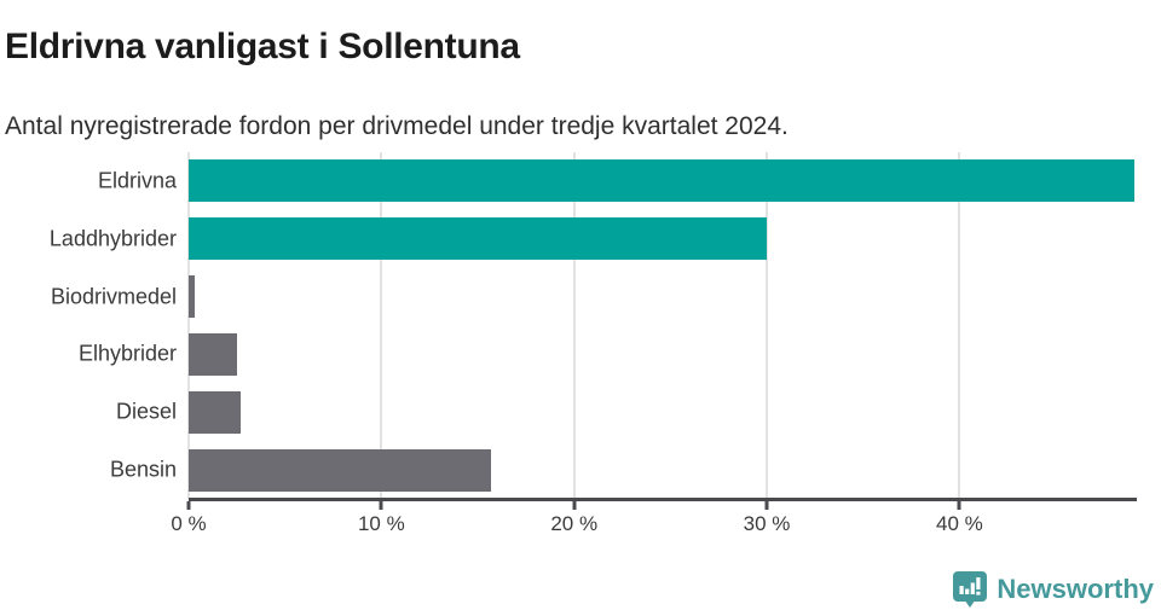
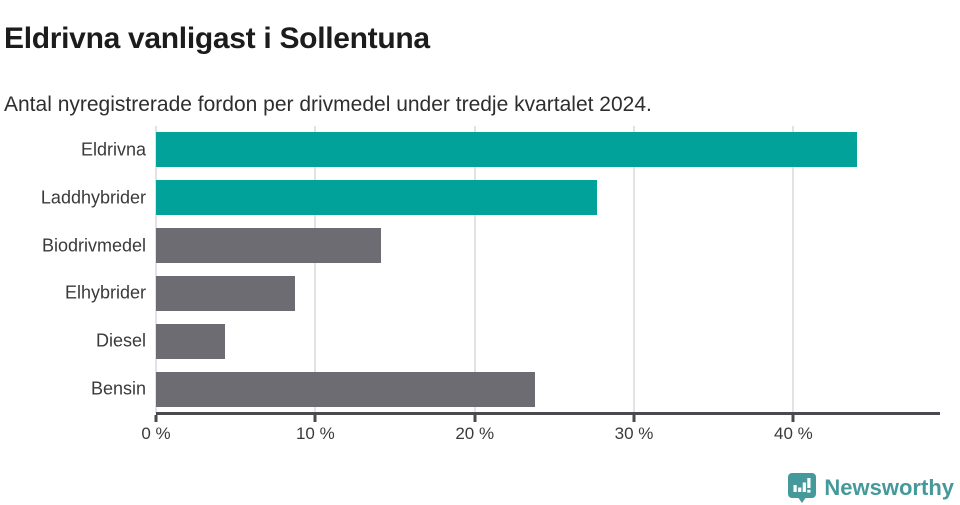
Eldrivna: 49.1% -> 44.0%
Laddhybrider: 30.0% -> 27.7%
Biodrivmedel: 0.3% -> 14.1%
Elhybrider: 2.5% -> 8.7%
Diesel: 2.7% -> 4.3%
Bensin: 15.7% -> 23.8%
